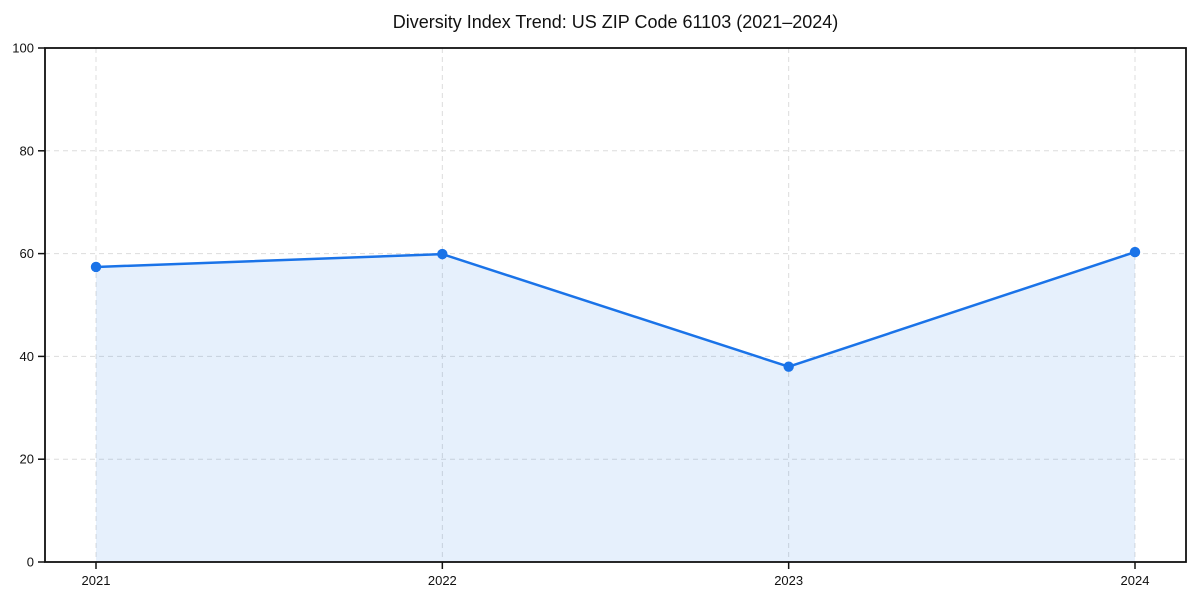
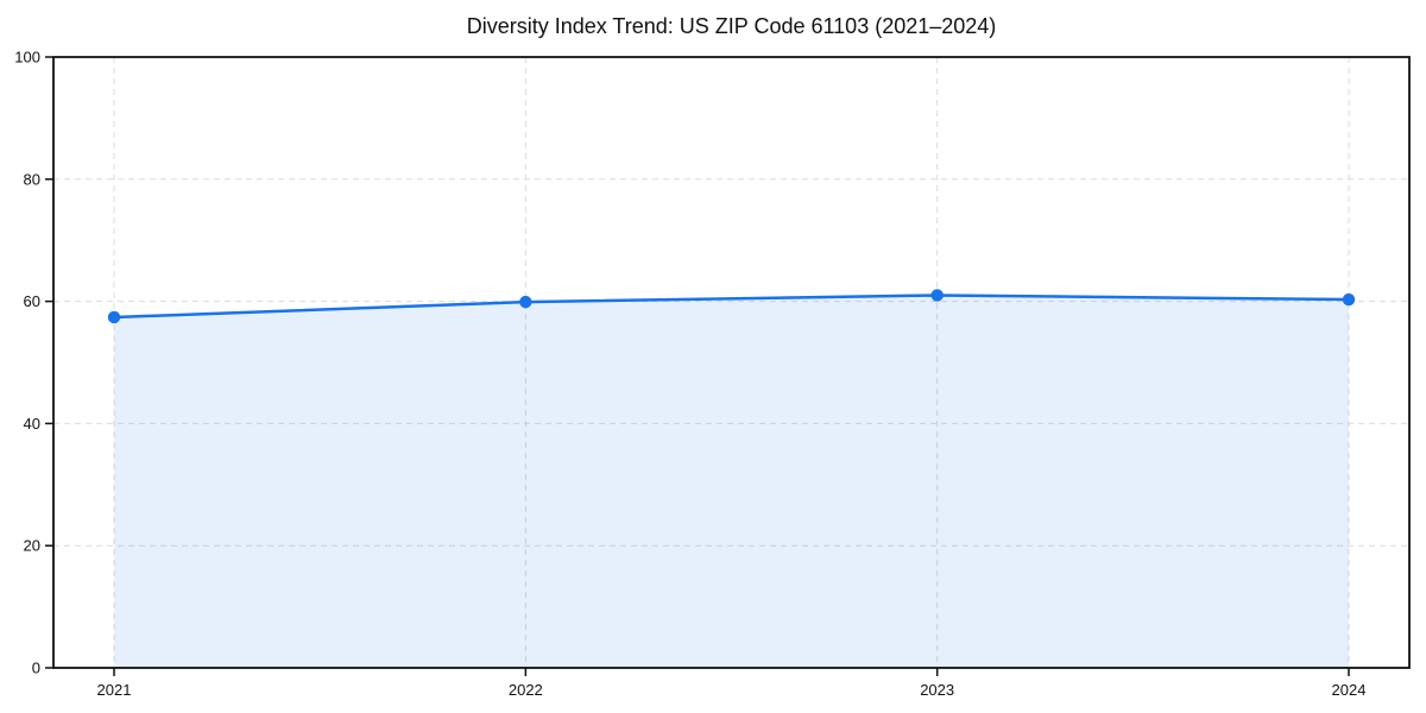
2023: 38 -> 61
